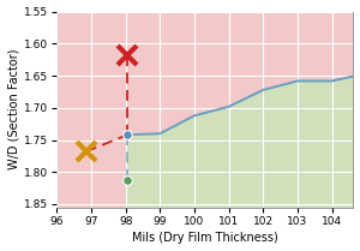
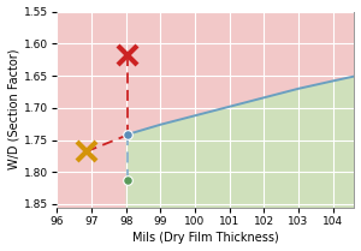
99: 1.740 -> 1.726
102: 1.672 -> 1.684
103: 1.658 -> 1.670
